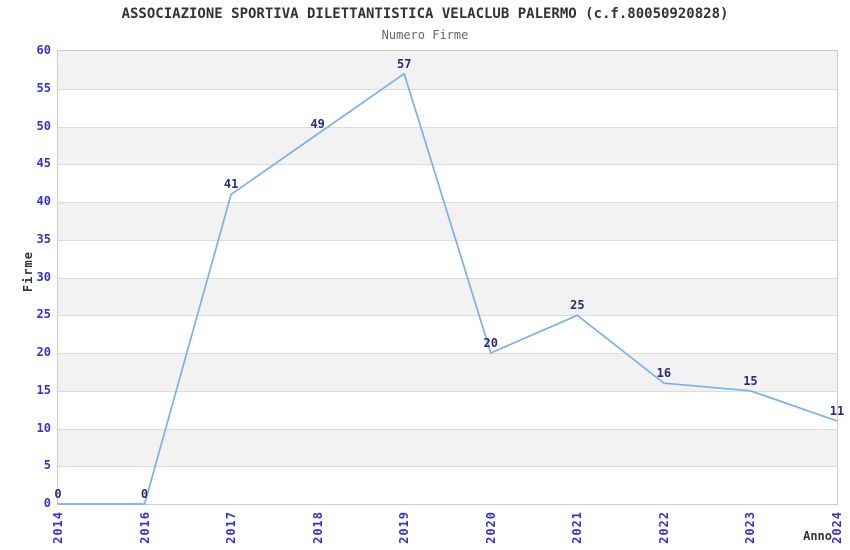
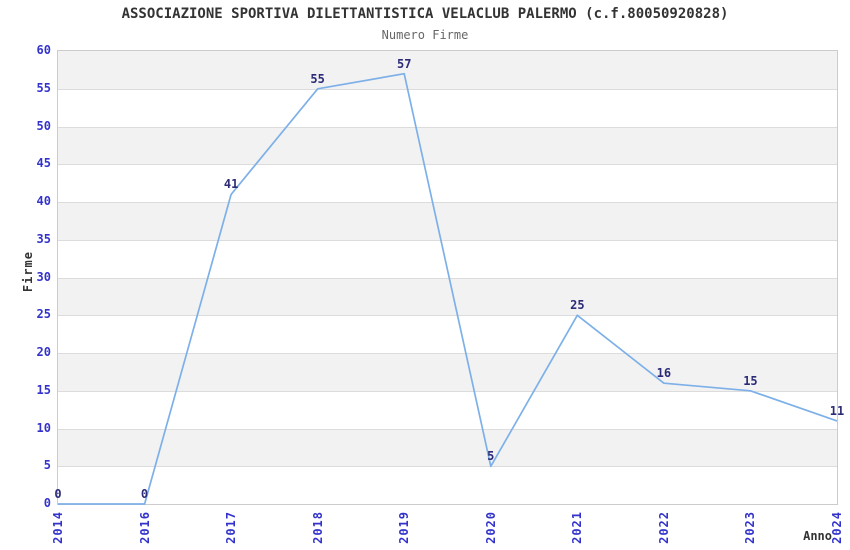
2018: 49 -> 55
2020: 20 -> 5
